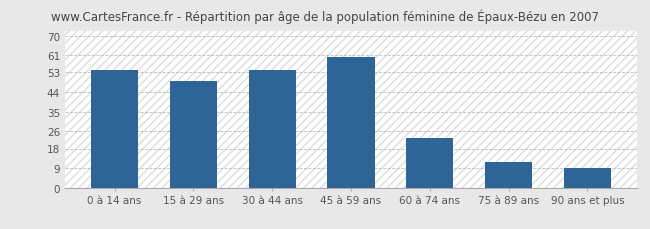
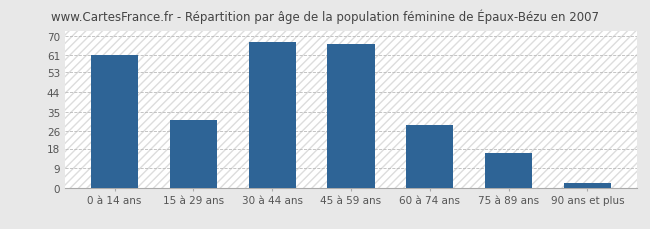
0 à 14 ans: 54 -> 61
15 à 29 ans: 49 -> 31
30 à 44 ans: 54 -> 67
45 à 59 ans: 60 -> 66
60 à 74 ans: 23 -> 29
75 à 89 ans: 12 -> 16
90 ans et plus: 9 -> 2
